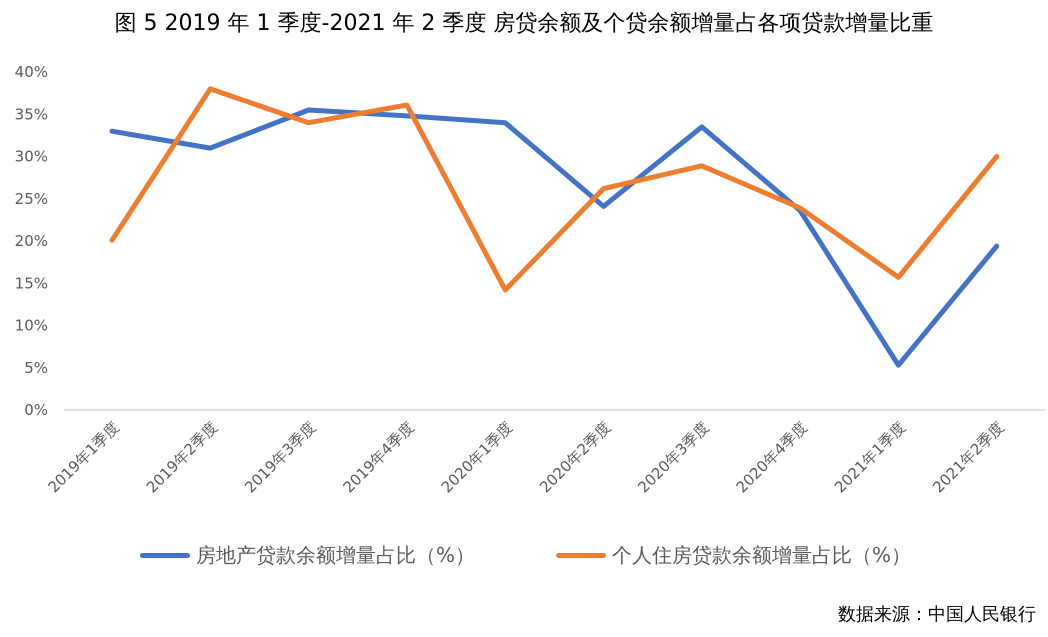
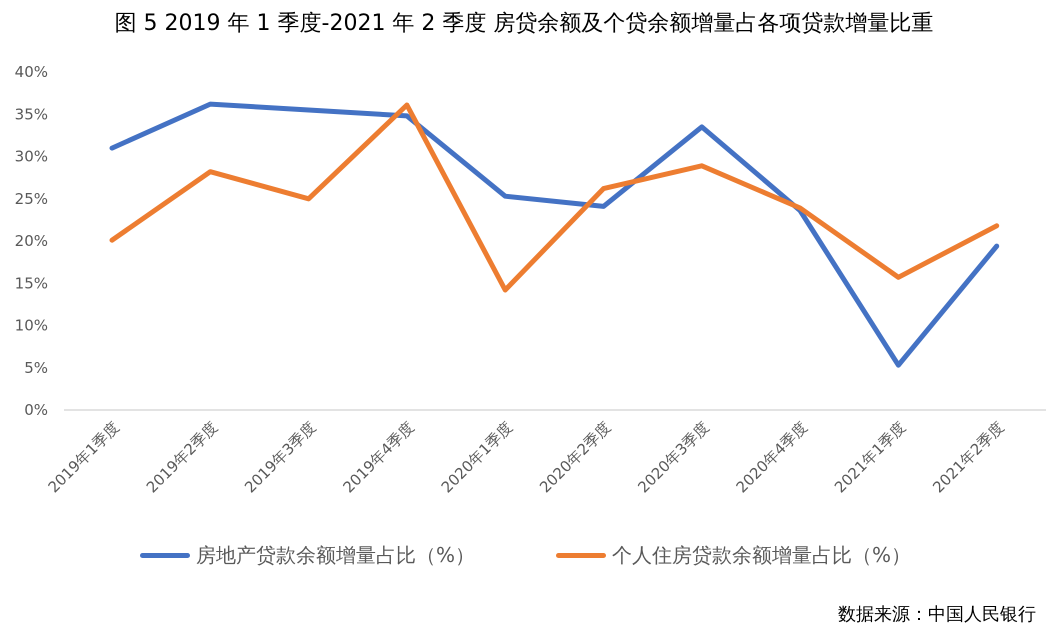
房地产贷款余额增量占比（%）/2019年1季度: 33% -> 31%
房地产贷款余额增量占比（%）/2019年2季度: 31% -> 36%
个人住房贷款余额增量占比（%）/2019年2季度: 38% -> 28%
个人住房贷款余额增量占比（%）/2019年3季度: 34% -> 25%
房地产贷款余额增量占比（%）/2020年1季度: 34% -> 25%
个人住房贷款余额增量占比（%）/2021年2季度: 30% -> 22%
